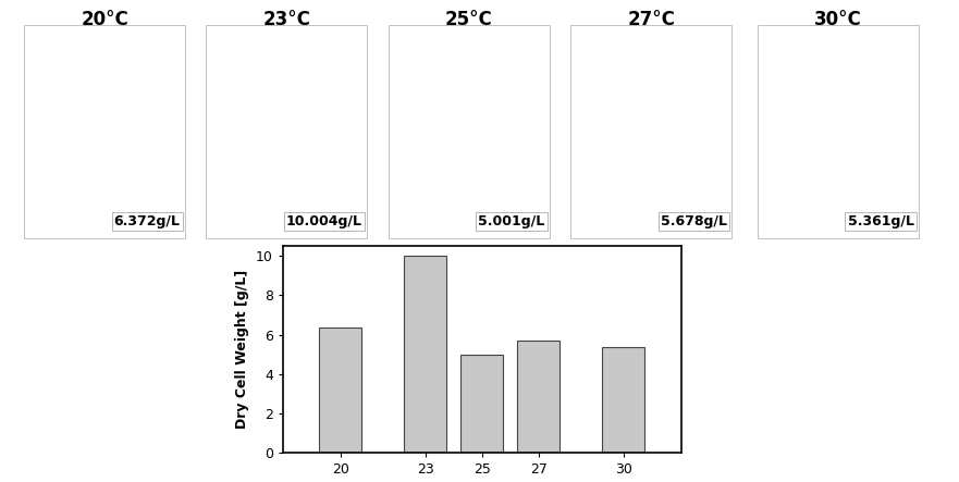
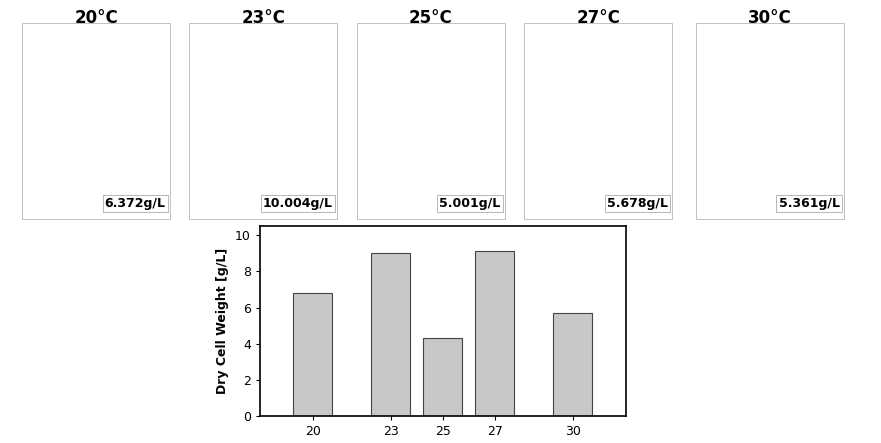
20: 6.4 -> 6.8
23: 10.0 -> 9.0
25: 5.0 -> 4.3
27: 5.7 -> 9.1
30: 5.4 -> 5.7
